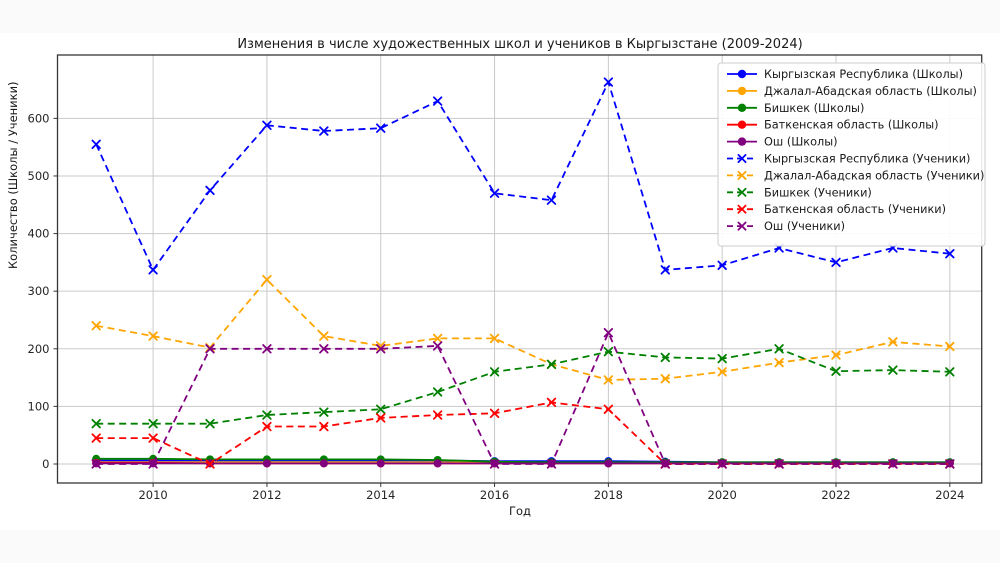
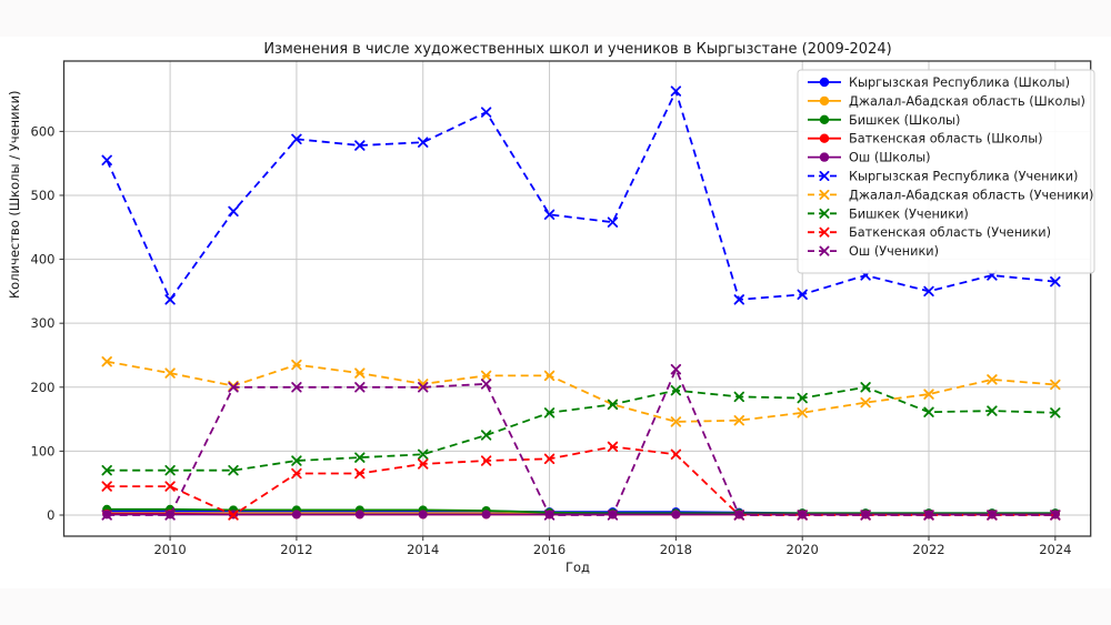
Джалал-Абадская область (Ученики)/2012: 320 -> 240
